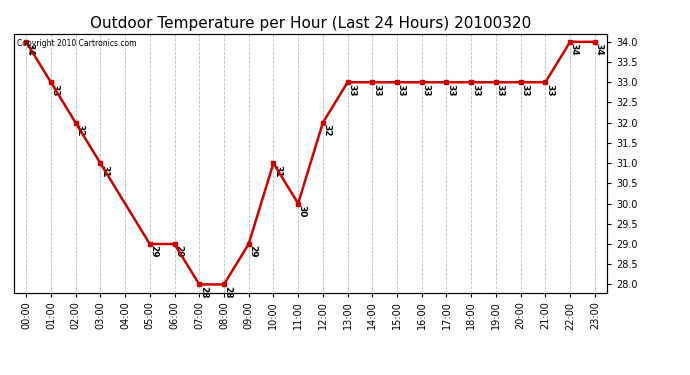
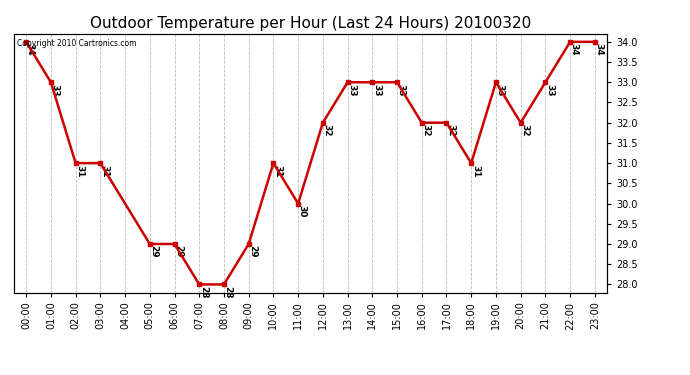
02:00: 32 -> 31
16:00: 33 -> 32
17:00: 33 -> 32
18:00: 33 -> 31
20:00: 33 -> 32
